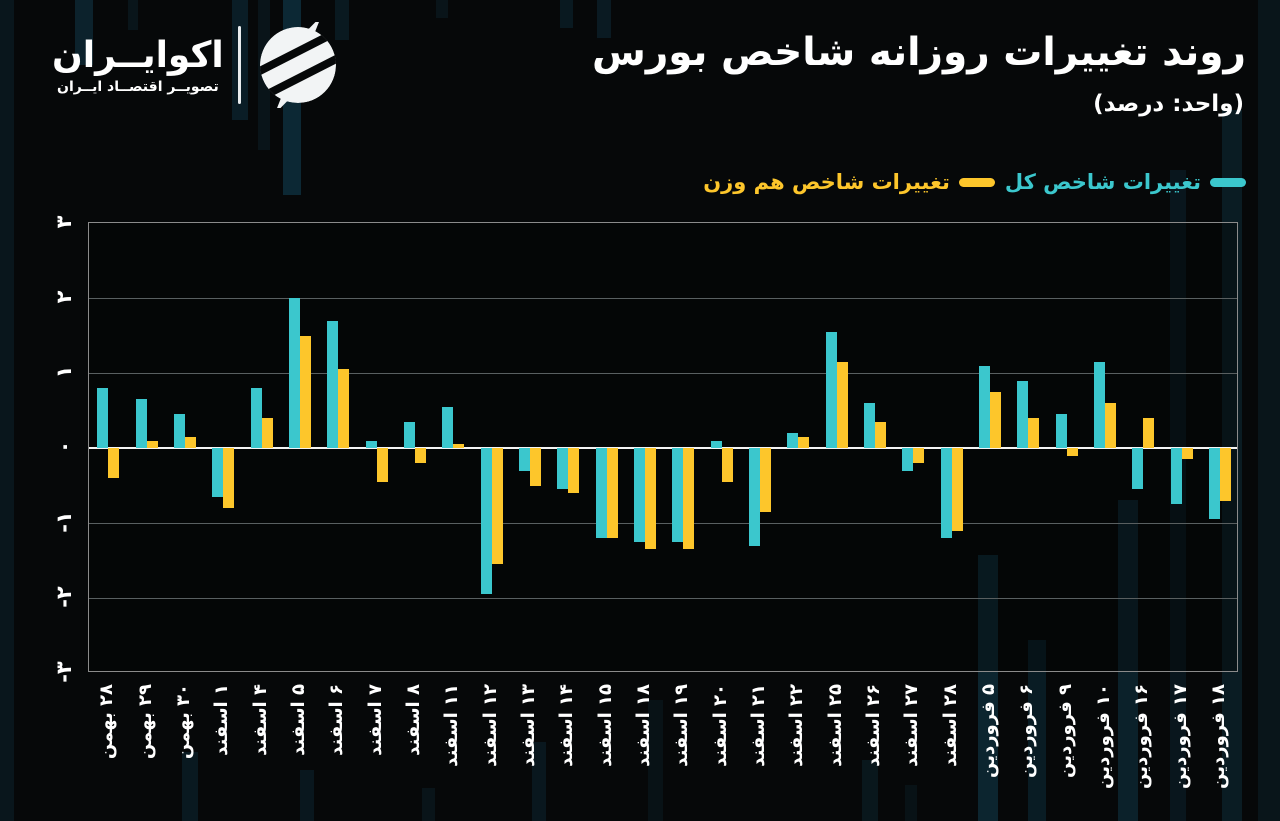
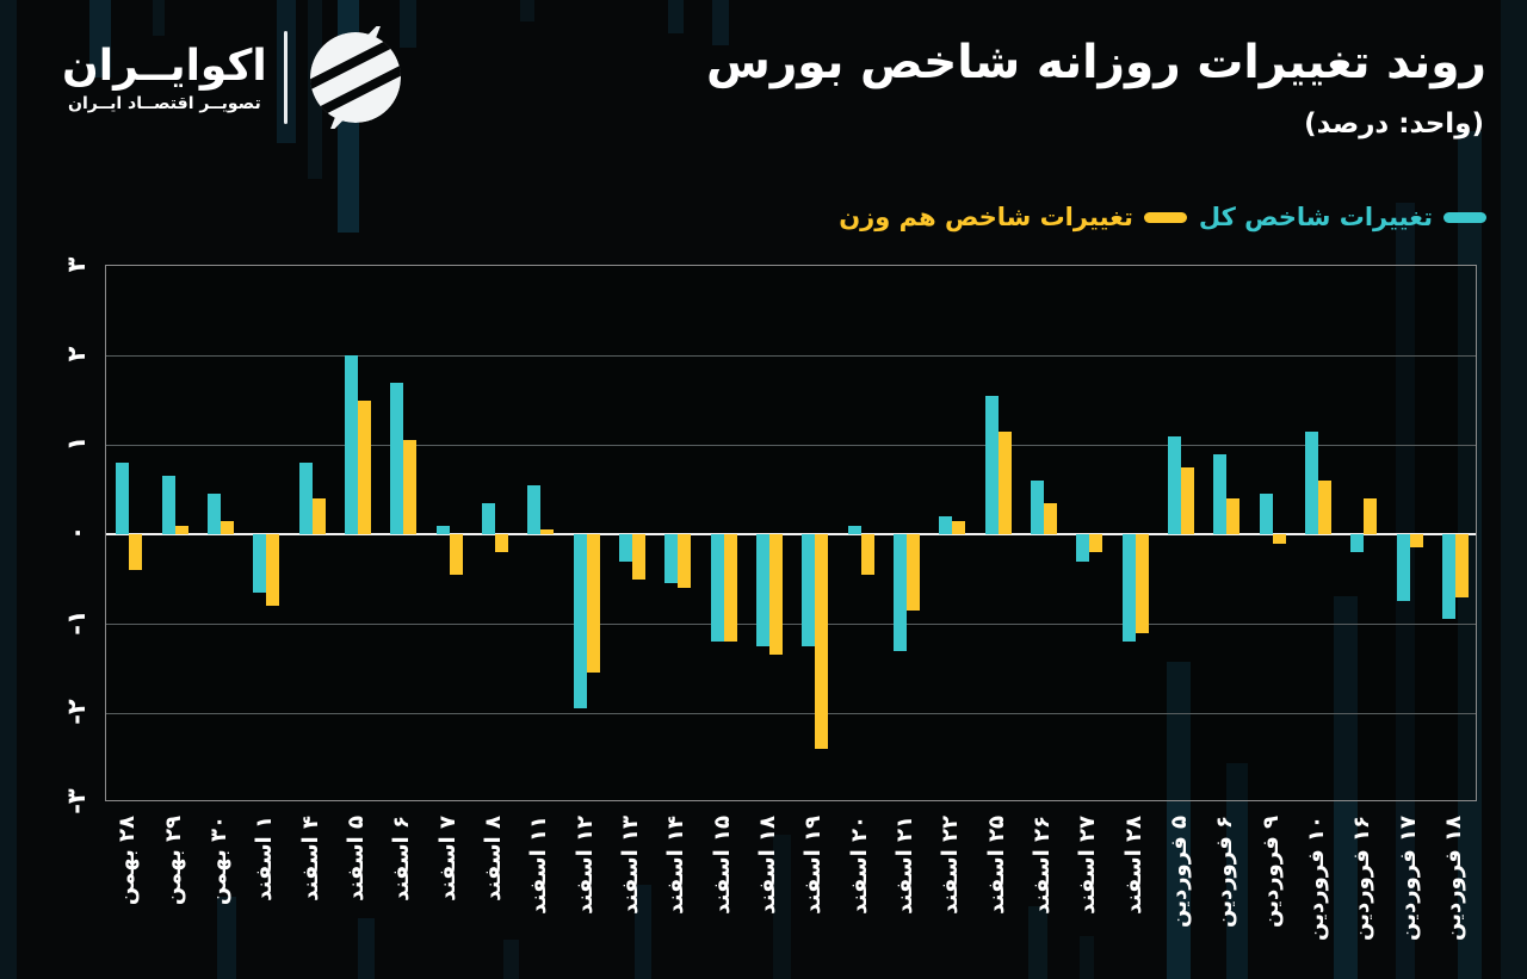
تغییرات شاخص هم وزن/۱۹ اسفند: -1.4 -> -2.4
تغییرات شاخص کل/۱۶ فروردین: -0.6 -> -0.2
